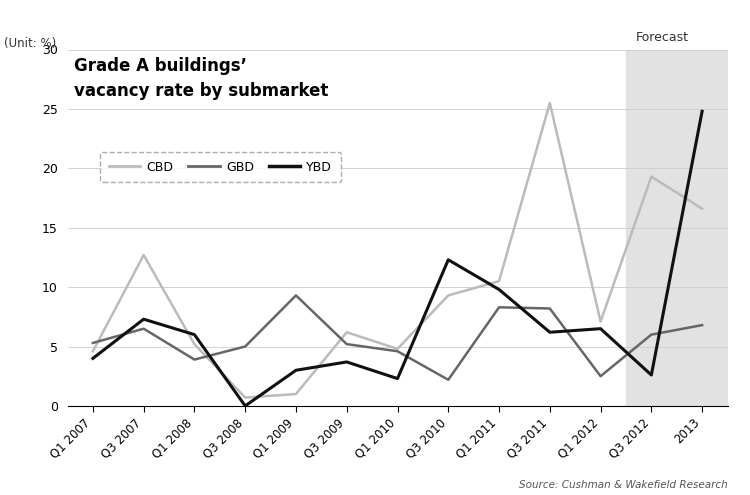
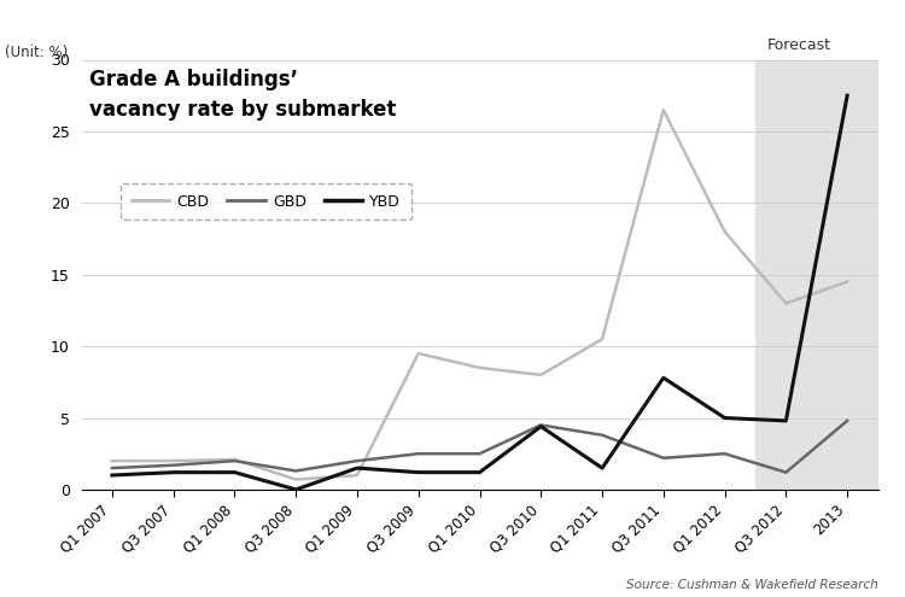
CBD/Q1 2007: 4.6 -> 2.0
GBD/Q1 2007: 5.3 -> 1.5
YBD/Q1 2007: 4.0 -> 1.0
CBD/Q3 2007: 12.7 -> 2.0
GBD/Q3 2007: 6.5 -> 1.7
YBD/Q3 2007: 7.3 -> 1.2
CBD/Q1 2008: 5.2 -> 2.1
GBD/Q1 2008: 3.9 -> 2.0
YBD/Q1 2008: 6.0 -> 1.2
GBD/Q3 2008: 5.0 -> 1.3
GBD/Q1 2009: 9.3 -> 2.0
YBD/Q1 2009: 3.0 -> 1.5
CBD/Q3 2009: 6.2 -> 9.5
GBD/Q3 2009: 5.2 -> 2.5
YBD/Q3 2009: 3.7 -> 1.2
CBD/Q1 2010: 4.8 -> 8.5
GBD/Q1 2010: 4.6 -> 2.5
YBD/Q1 2010: 2.3 -> 1.2
CBD/Q3 2010: 9.3 -> 8.0
GBD/Q3 2010: 2.2 -> 4.5
YBD/Q3 2010: 12.3 -> 4.4
GBD/Q1 2011: 8.3 -> 3.8
YBD/Q1 2011: 9.8 -> 1.5
CBD/Q3 2011: 25.5 -> 26.5
GBD/Q3 2011: 8.2 -> 2.2
YBD/Q3 2011: 6.2 -> 7.8
CBD/Q1 2012: 7.1 -> 18.0
YBD/Q1 2012: 6.5 -> 5.0
CBD/Q3 2012: 19.3 -> 13.0
GBD/Q3 2012: 6.0 -> 1.2
YBD/Q3 2012: 2.6 -> 4.8
CBD/2013: 16.6 -> 14.5
GBD/2013: 6.8 -> 4.8
YBD/2013: 24.8 -> 27.5
